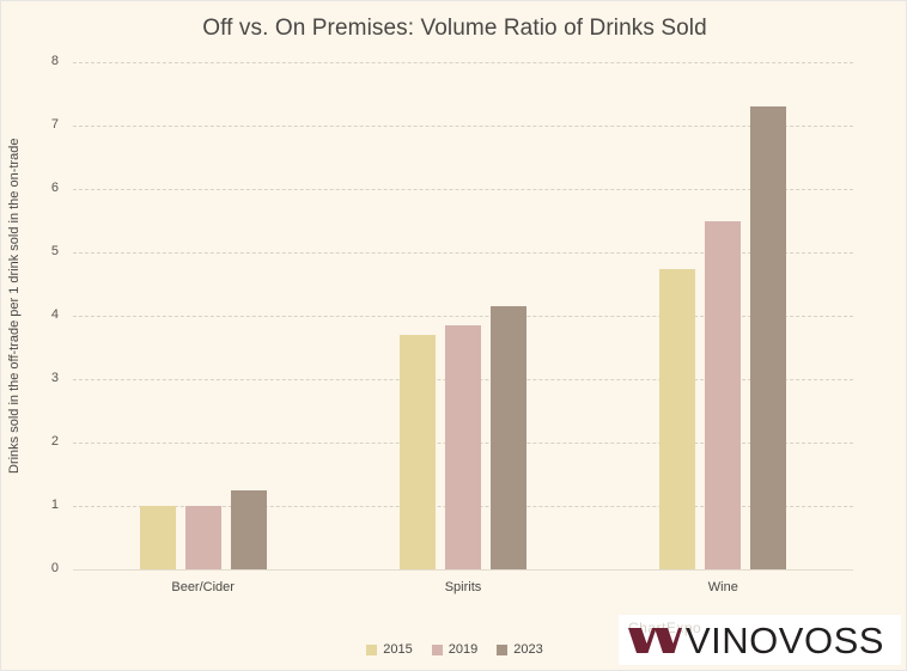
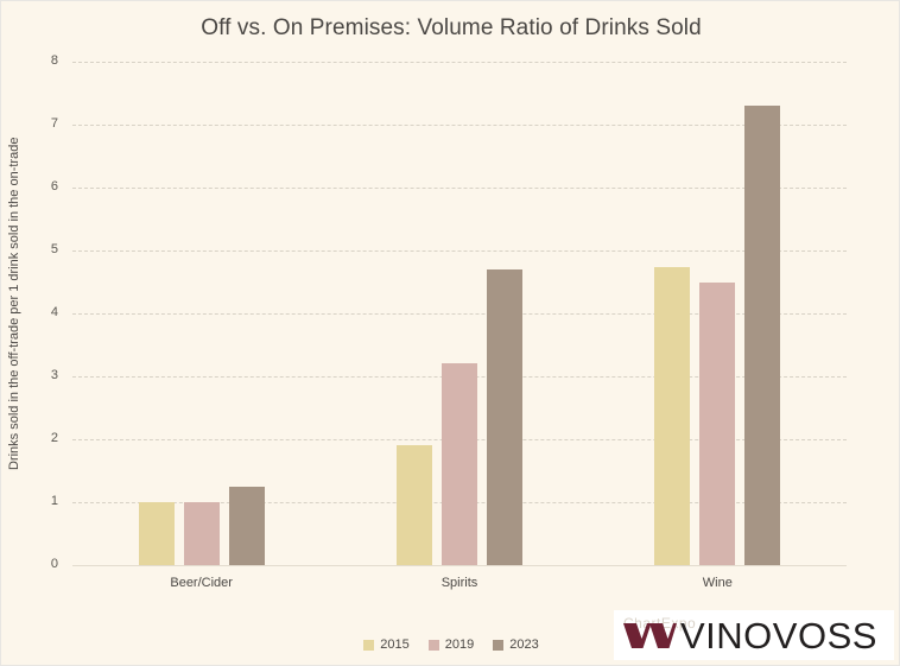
2015/Spirits: 3.7 -> 1.9
2019/Spirits: 3.9 -> 3.2
2023/Spirits: 4.2 -> 4.7
2019/Wine: 5.5 -> 4.5
